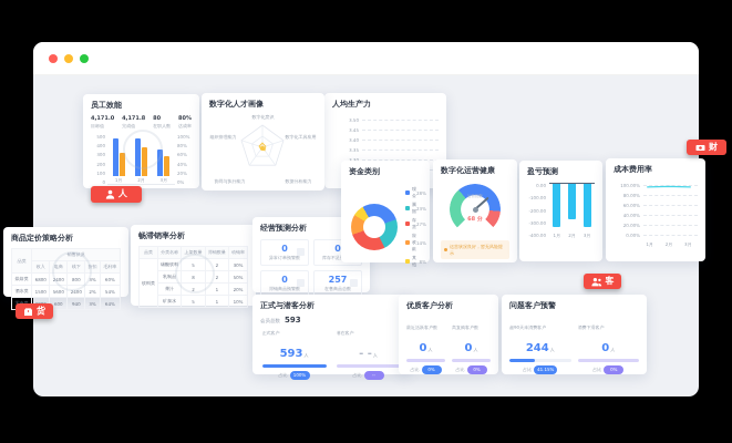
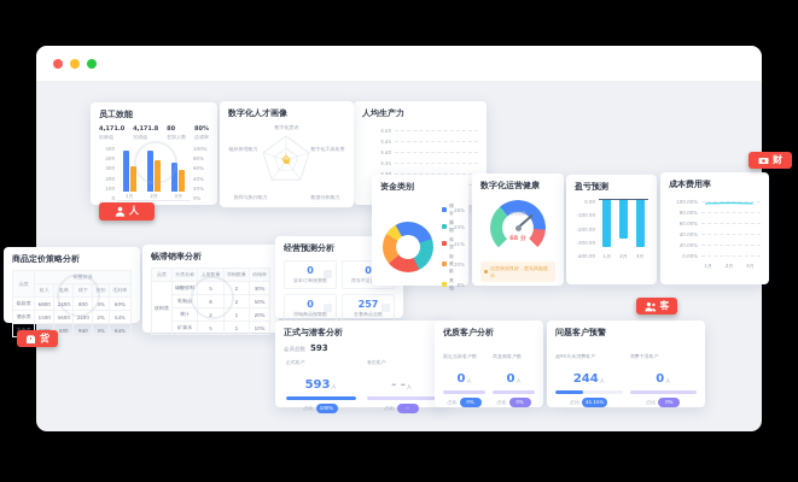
资金类别/存货: 27% -> 21%
资金类别/应收款: 14% -> 20%
